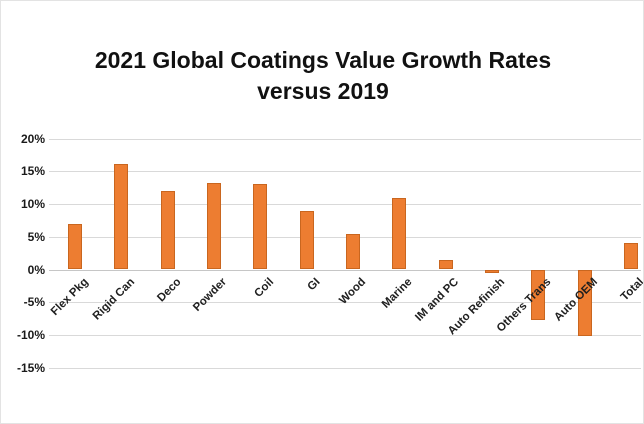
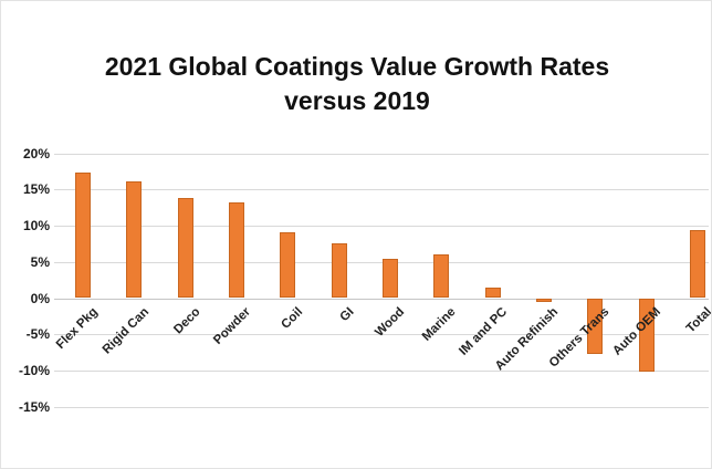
Flex Pkg: 7% -> 17%
Deco: 12% -> 14%
Coil: 13% -> 9%
GI: 9% -> 8%
Marine: 11% -> 6%
Total: 4% -> 9%
